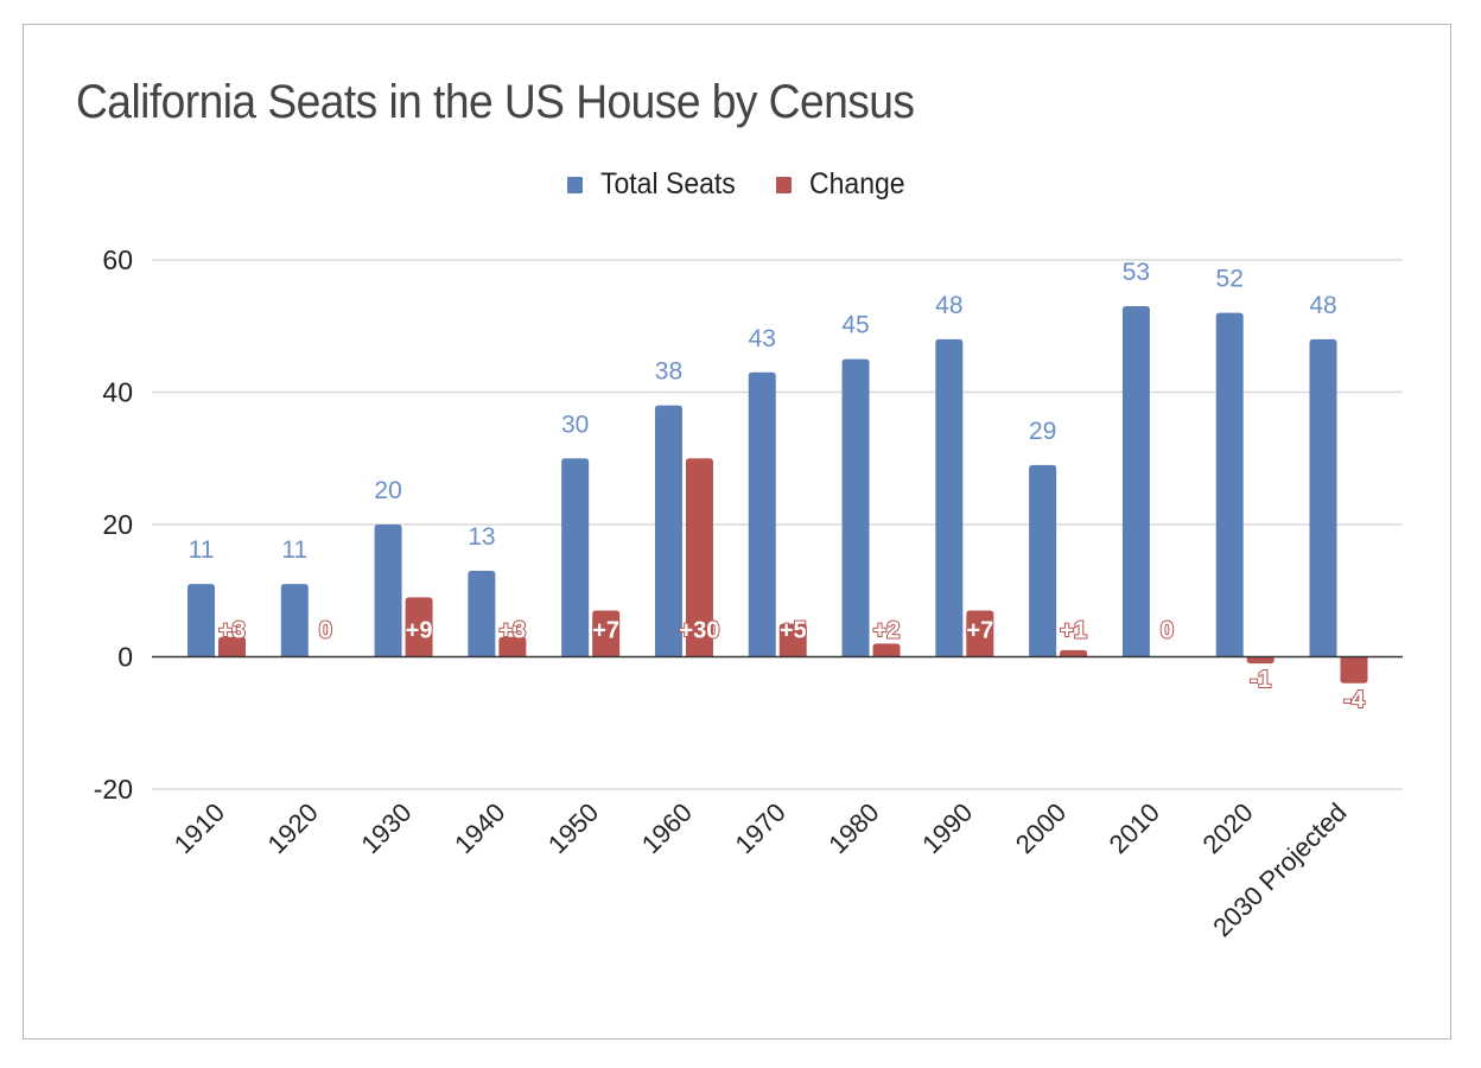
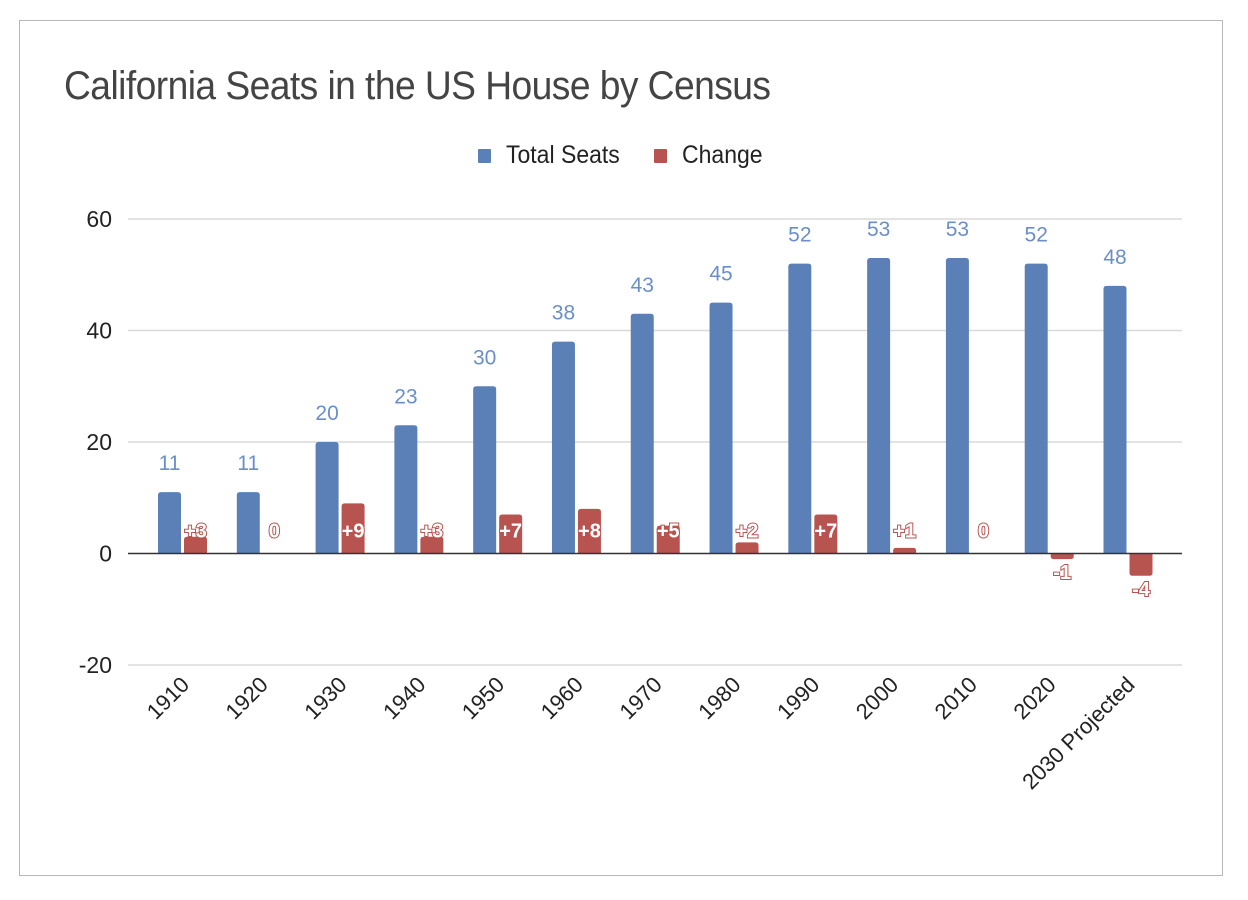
Total Seats/1940: 13 -> 23
Change/1960: +30 -> +8
Total Seats/1990: 48 -> 52
Total Seats/2000: 29 -> 53
